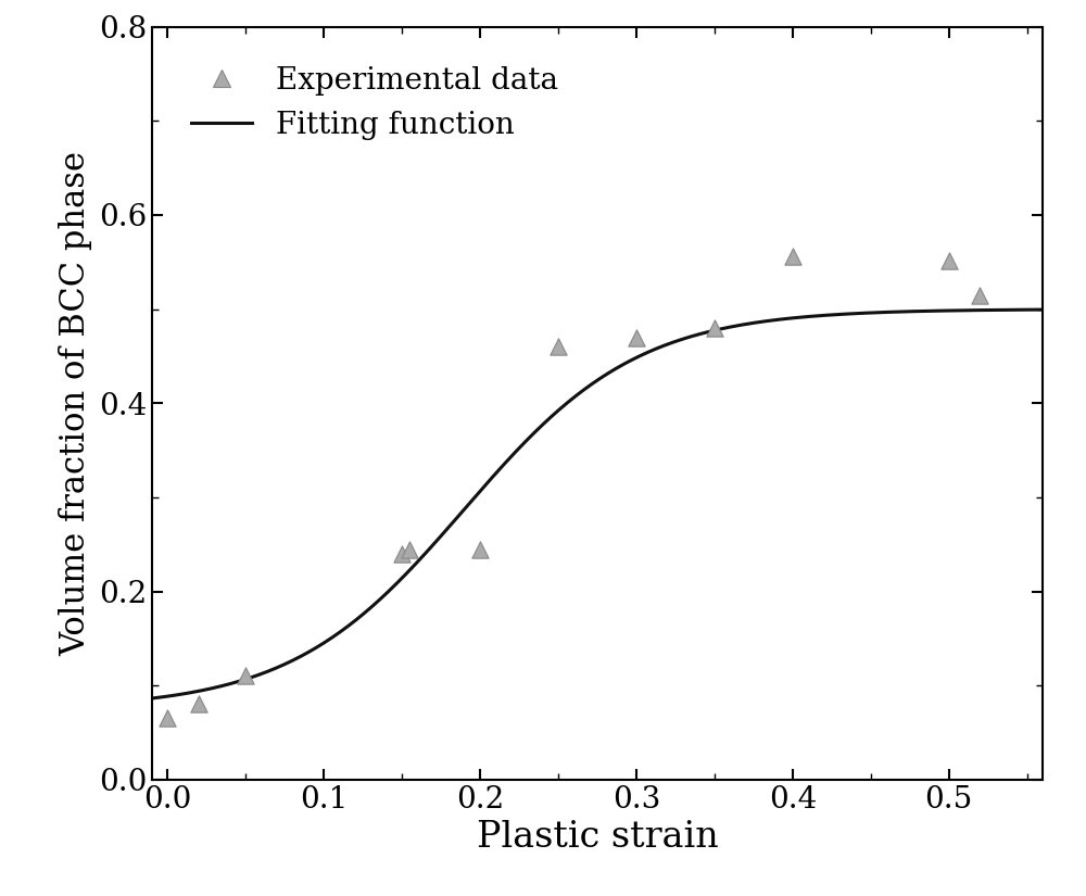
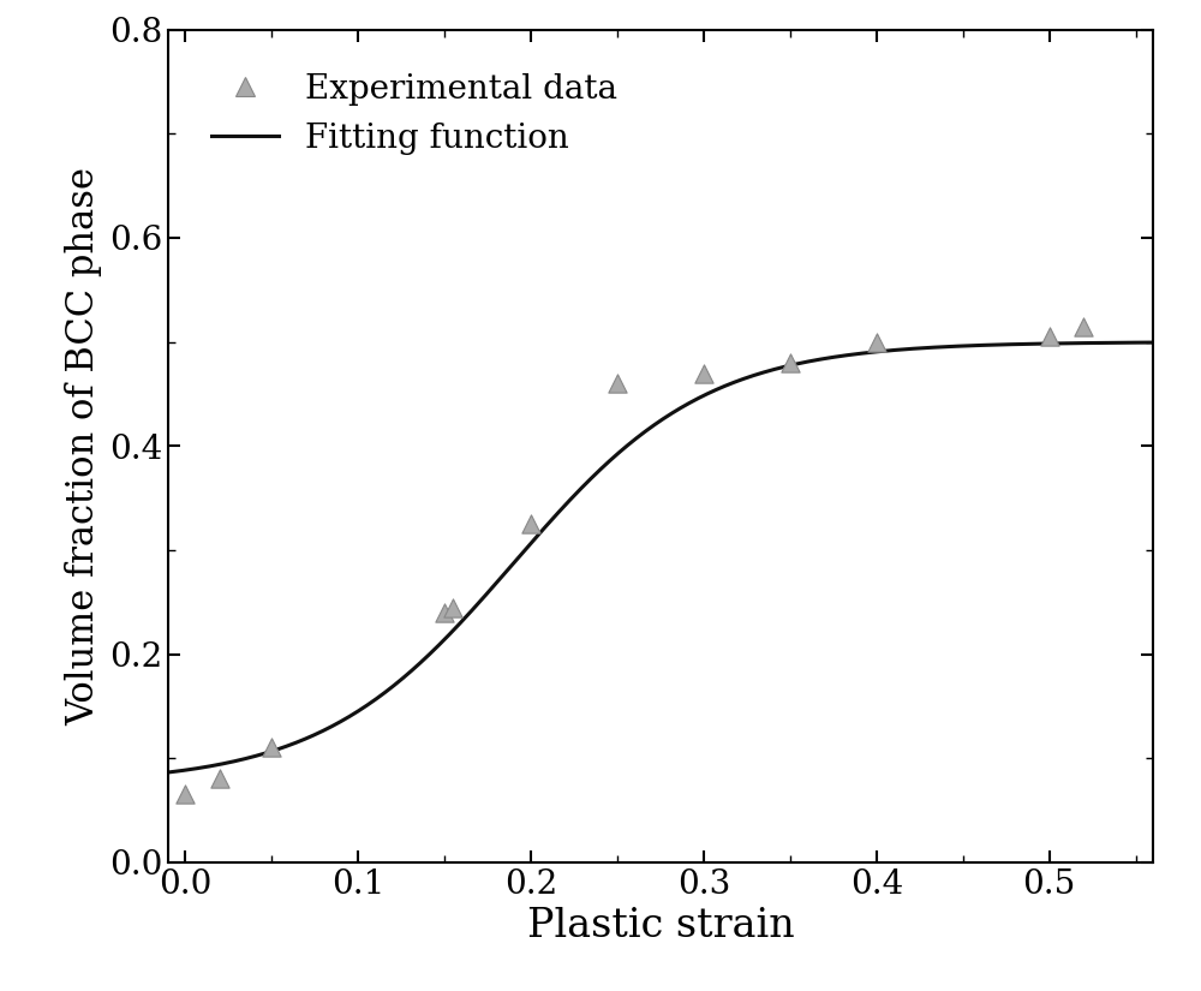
Experimental data/0.2: 0.244 -> 0.325
Experimental data/0.4: 0.556 -> 0.500
Experimental data/0.5: 0.552 -> 0.505
